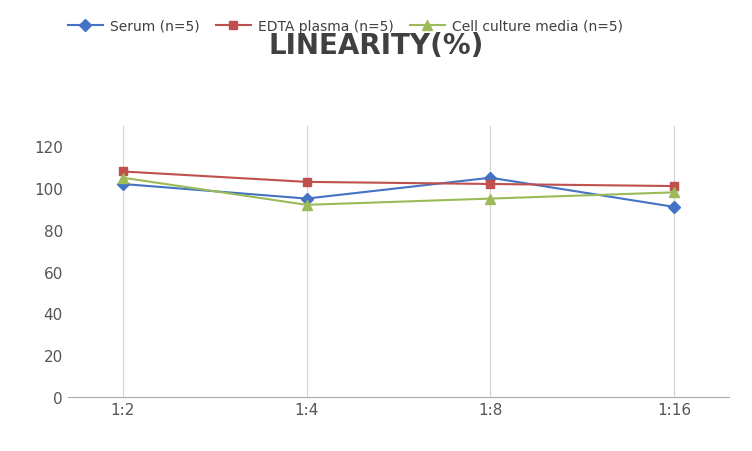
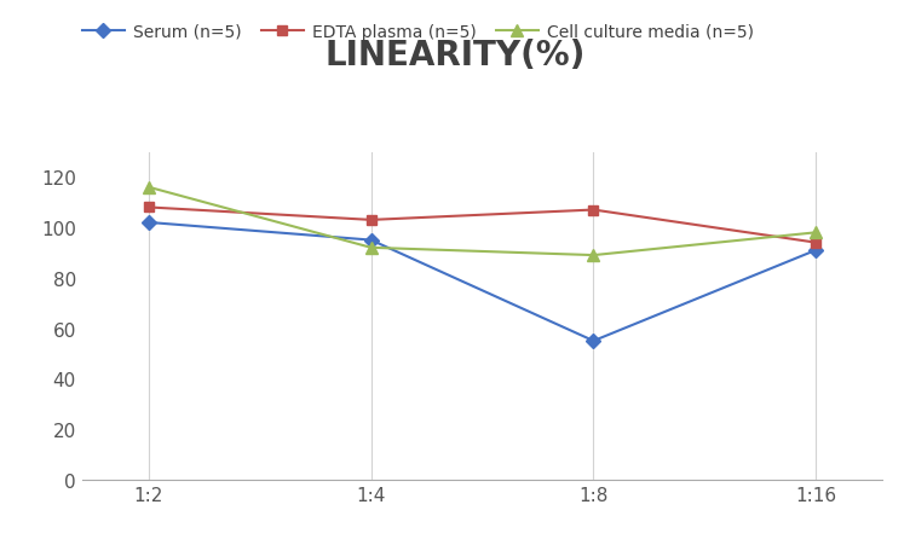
Cell culture media (n=5)/1:2: 105 -> 116
Serum (n=5)/1:8: 105 -> 55
EDTA plasma (n=5)/1:8: 102 -> 107
Cell culture media (n=5)/1:8: 95 -> 89
EDTA plasma (n=5)/1:16: 101 -> 94
